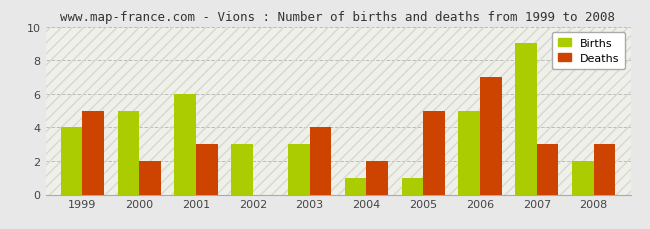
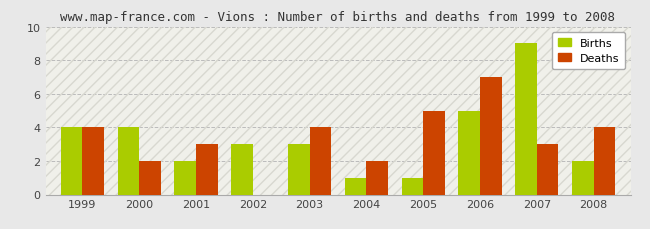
Deaths/1999: 5 -> 4
Births/2000: 5 -> 4
Births/2001: 6 -> 2
Deaths/2008: 3 -> 4
